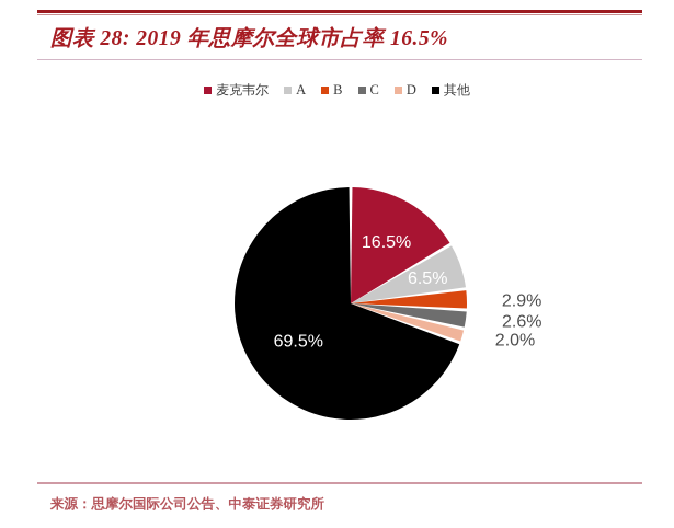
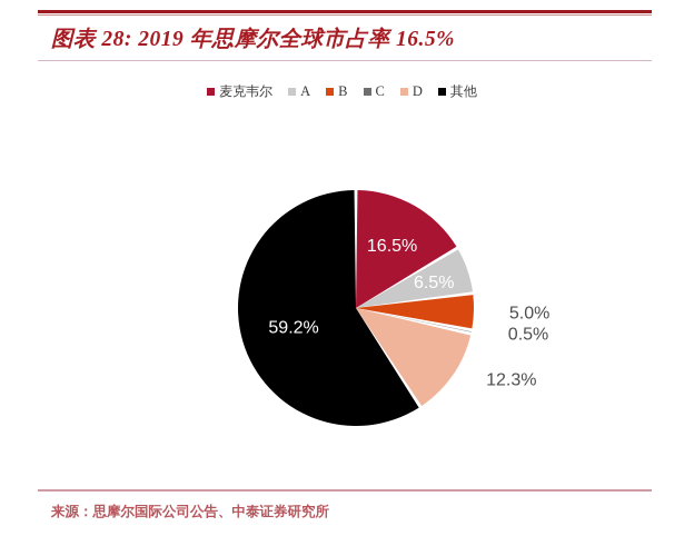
B: 2.9% -> 5.0%
C: 2.6% -> 0.5%
D: 2.0% -> 12.3%
其他: 69.5% -> 59.2%
